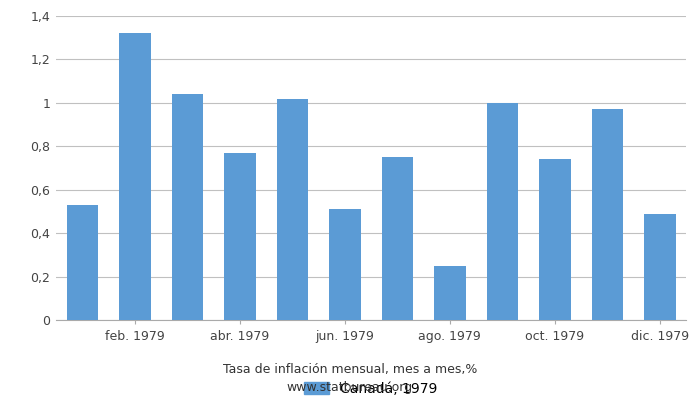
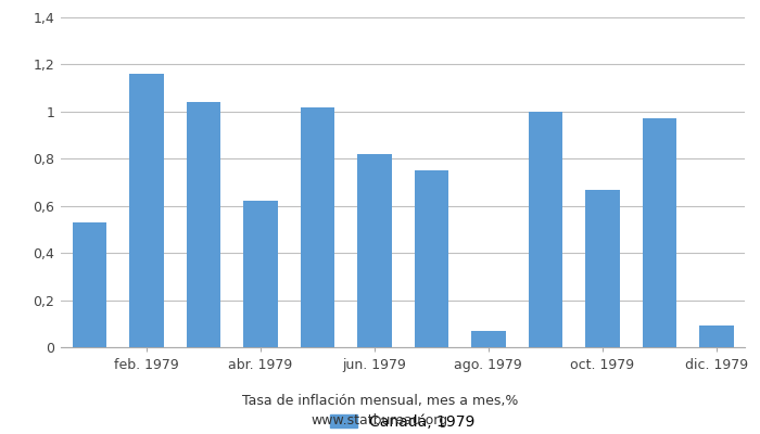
feb. 1979: 1,32 -> 1,16
abr. 1979: 0,77 -> 0,62
jun. 1979: 0,51 -> 0,82
ago. 1979: 0,25 -> 0,07
oct. 1979: 0,74 -> 0,67
dic. 1979: 0,49 -> 0,09
